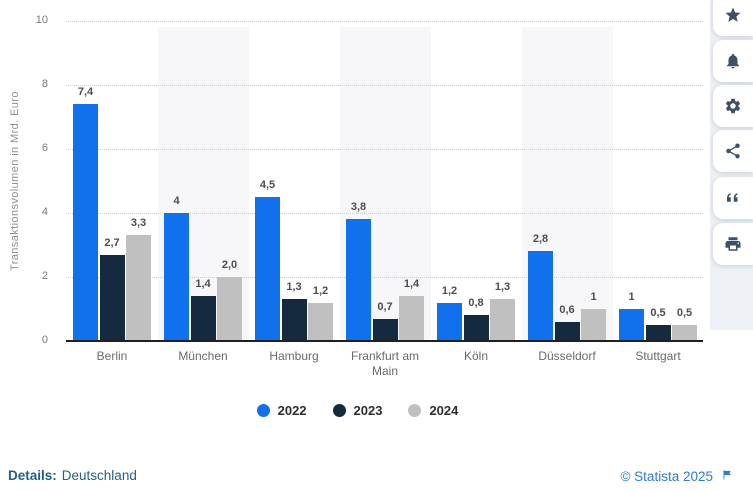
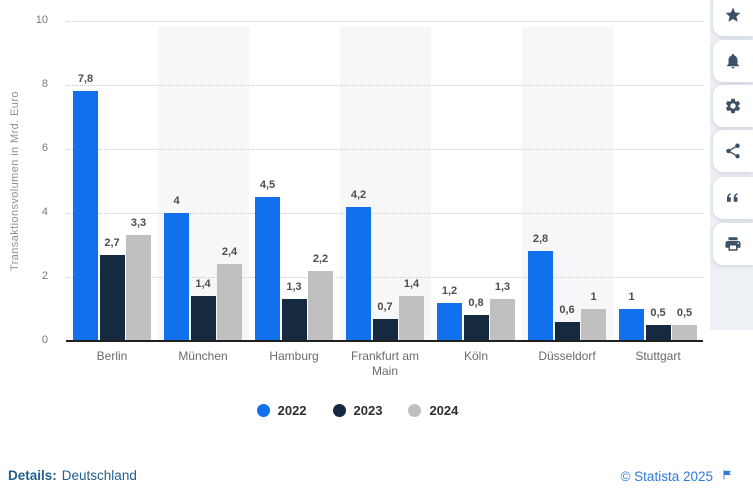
2022/Berlin: 7,4 -> 7,8
2024/München: 2,0 -> 2,4
2024/Hamburg: 1,2 -> 2,2
2022/Frankfurt am Main: 3,8 -> 4,2
